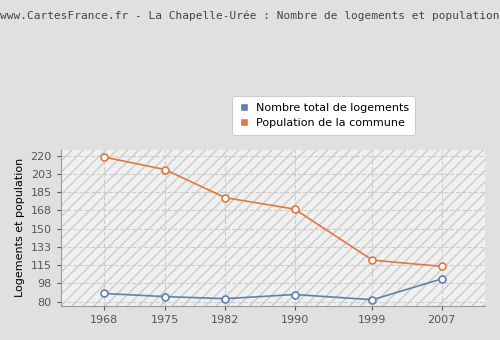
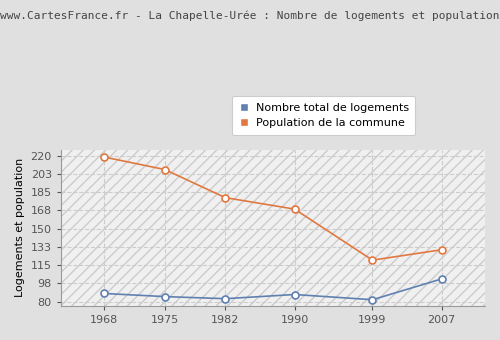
Population de la commune/2007: 114 -> 130
